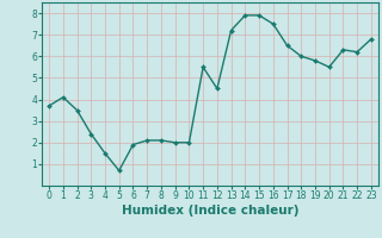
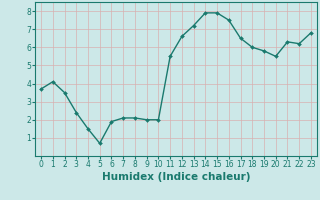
12: 4.5 -> 6.6
